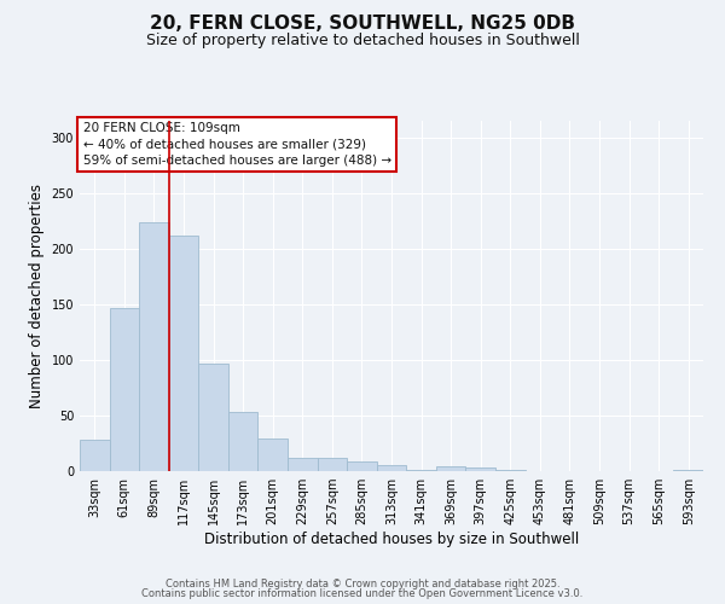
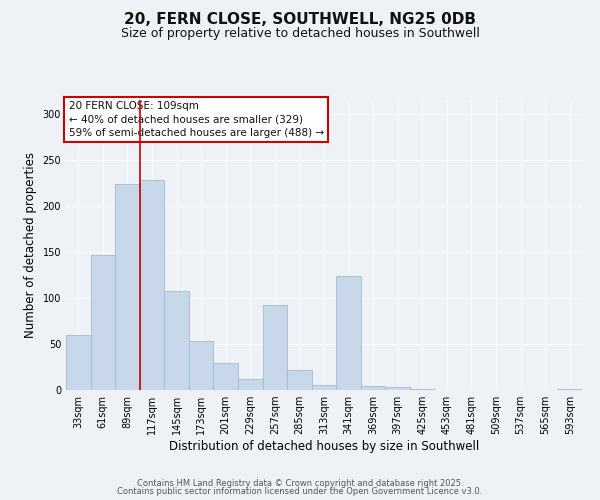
33sqm: 28 -> 60
117sqm: 212 -> 228
145sqm: 97 -> 108
257sqm: 12 -> 92
285sqm: 9 -> 22
341sqm: 1 -> 124
